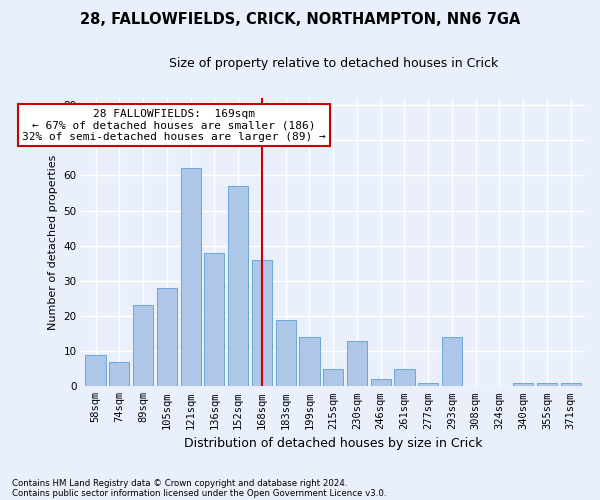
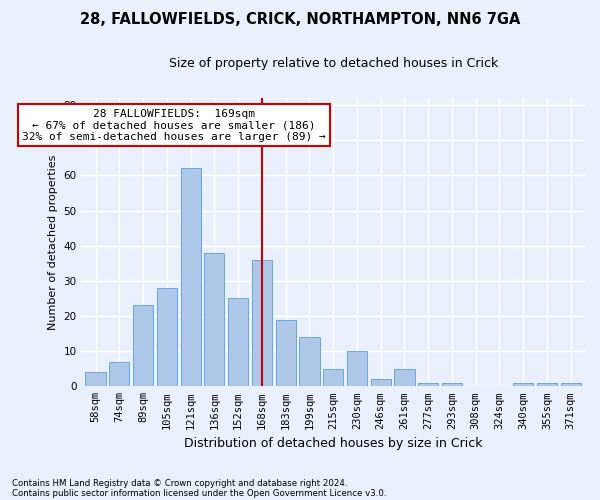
58sqm: 9 -> 4
152sqm: 57 -> 25
230sqm: 13 -> 10
293sqm: 14 -> 1
